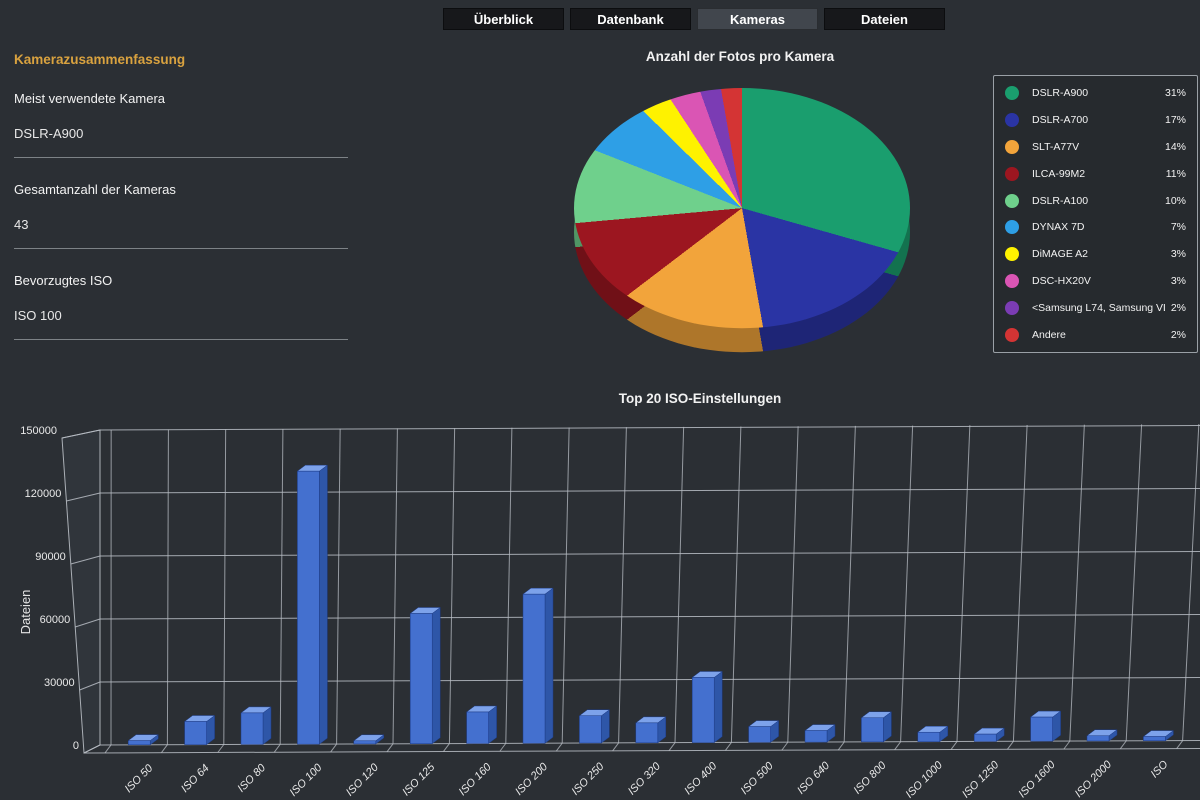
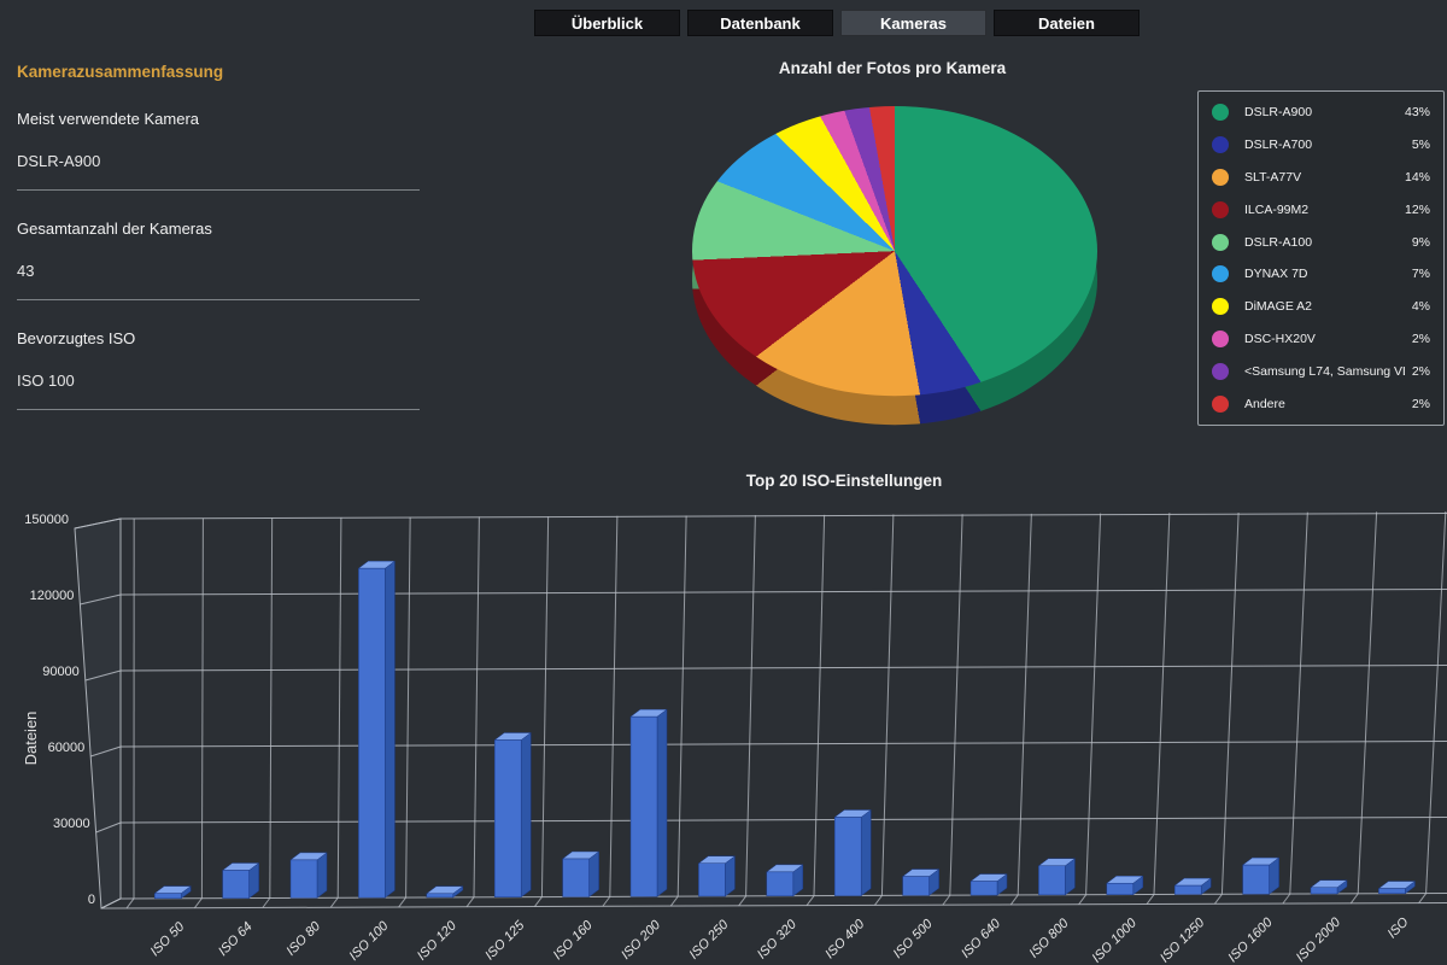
Anzahl der Fotos pro Kamera/DSLR-A900: 31% -> 43%
Anzahl der Fotos pro Kamera/DSLR-A700: 17% -> 5%
Anzahl der Fotos pro Kamera/ILCA-99M2: 11% -> 12%
Anzahl der Fotos pro Kamera/DSLR-A100: 10% -> 9%
Anzahl der Fotos pro Kamera/DiMAGE A2: 3% -> 4%
Anzahl der Fotos pro Kamera/DSC-HX20V: 3% -> 2%
